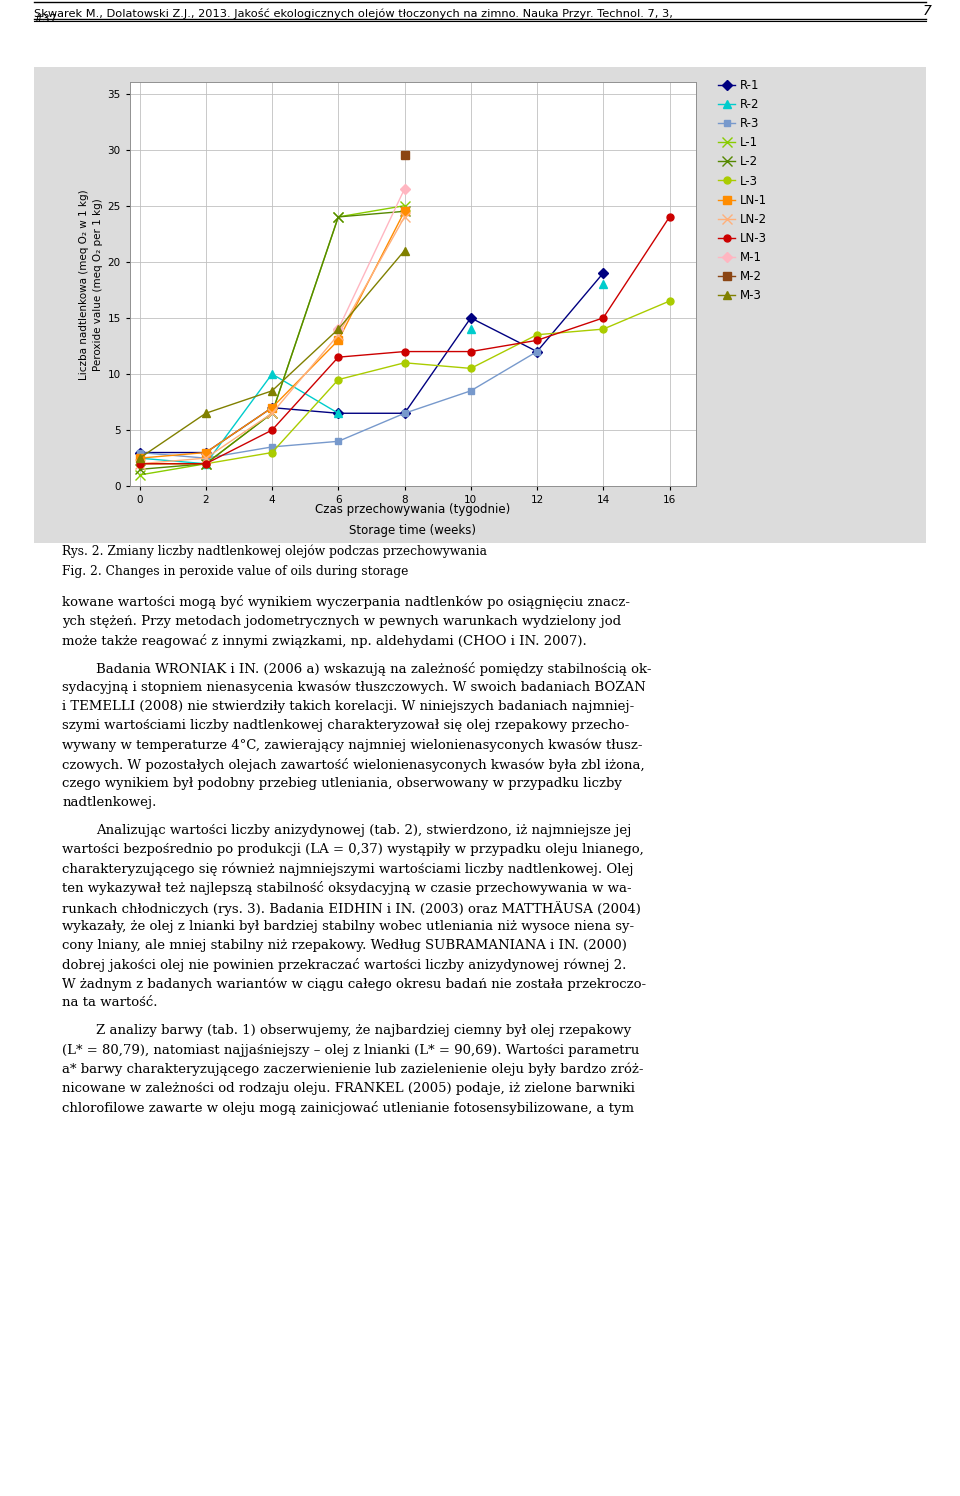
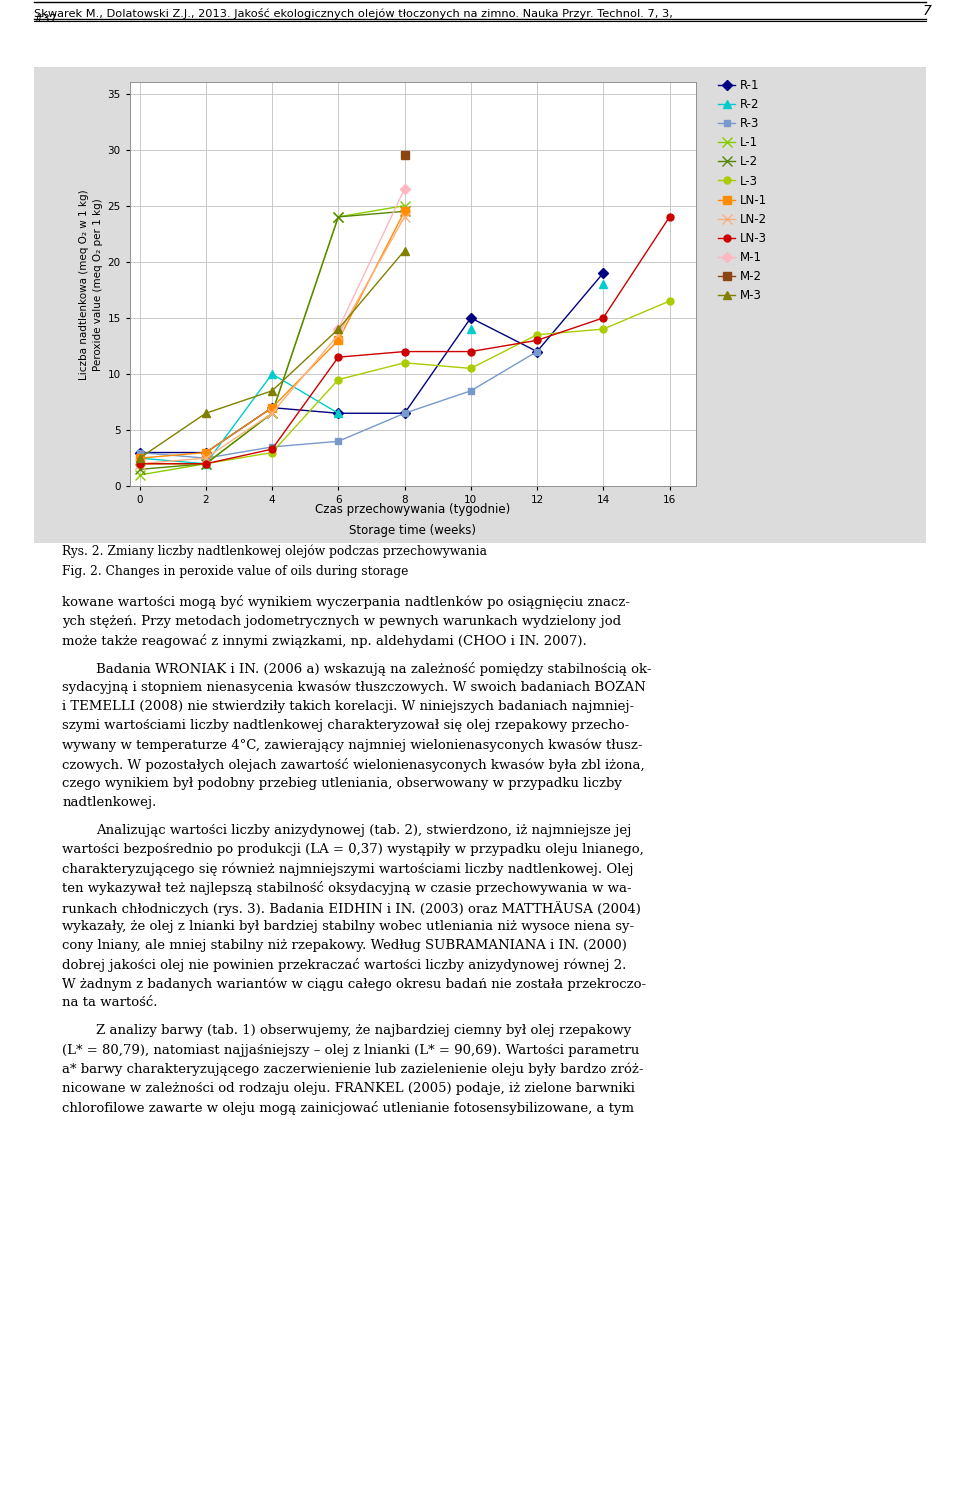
LN-3/4: 5.0 -> 3.3
